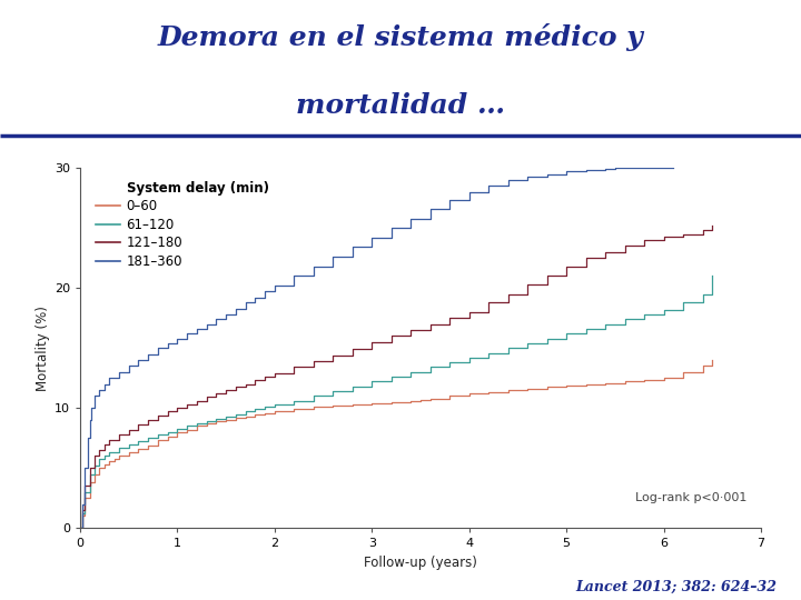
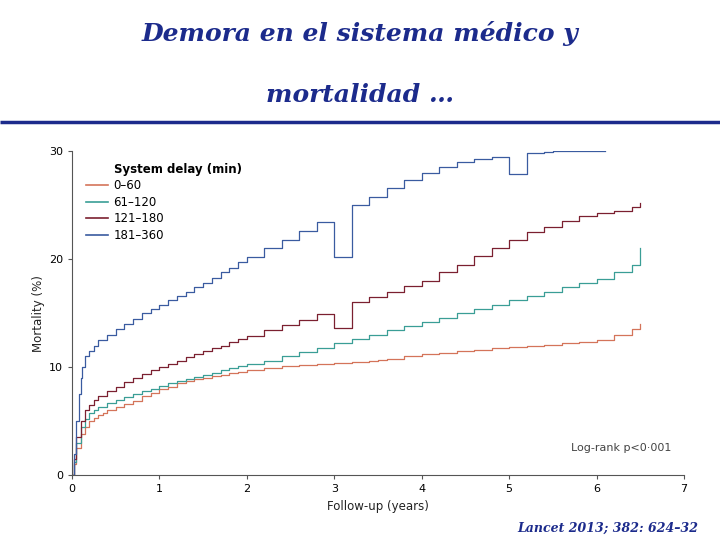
121–180/3: 15.5 -> 13.6
181–360/3: 24.2 -> 20.2
181–360/5: 29.7 -> 27.9
